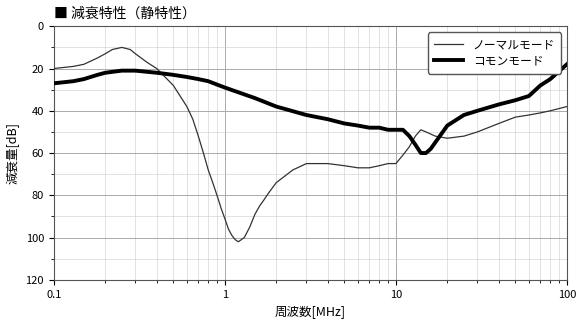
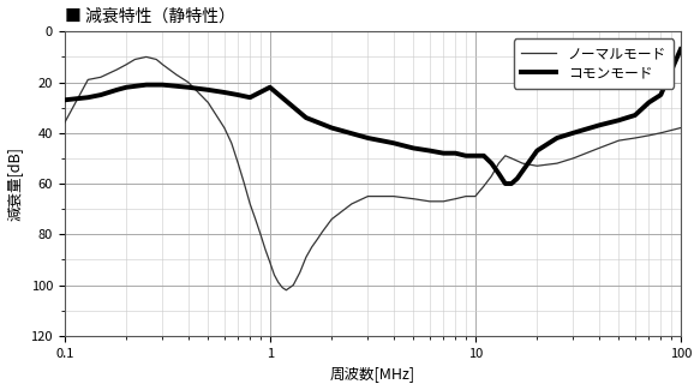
ノーマルモード/0.1: 20 -> 36
コモンモード/1: 29 -> 22
コモンモード/100: 18 -> 7
